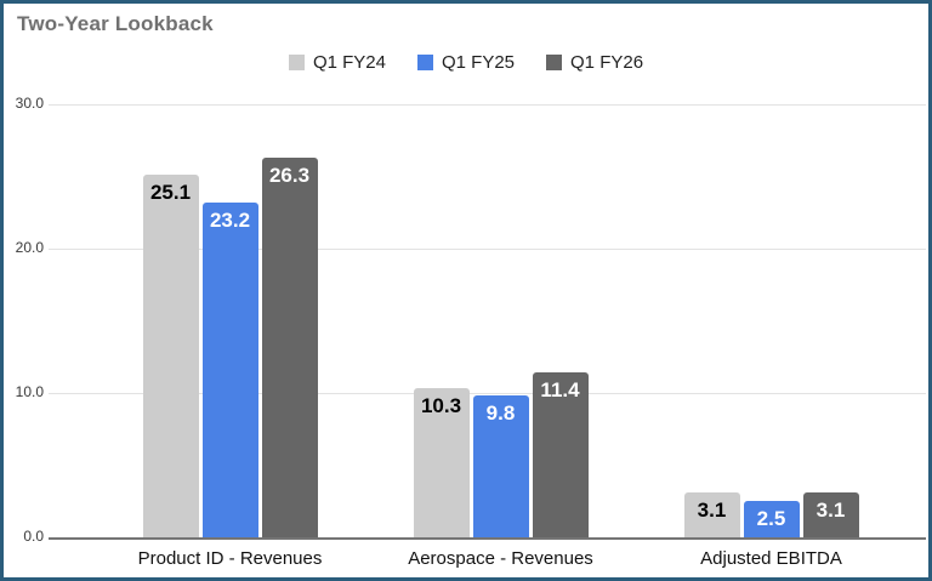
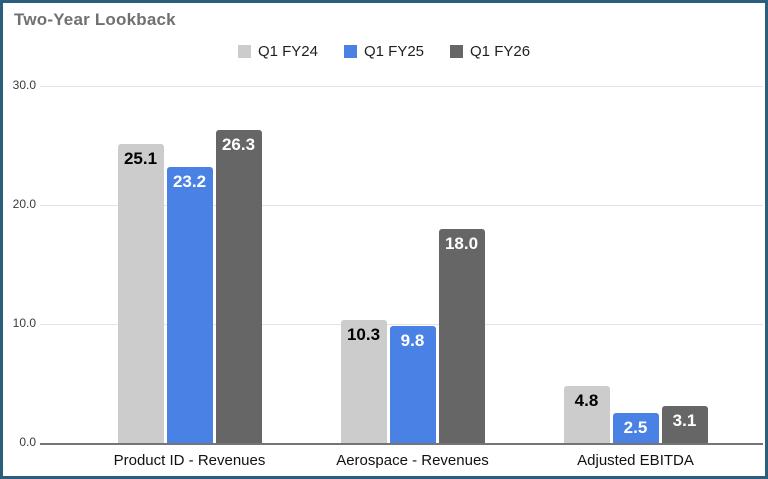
Q1 FY26/Aerospace - Revenues: 11.4 -> 18.0
Q1 FY24/Adjusted EBITDA: 3.1 -> 4.8
